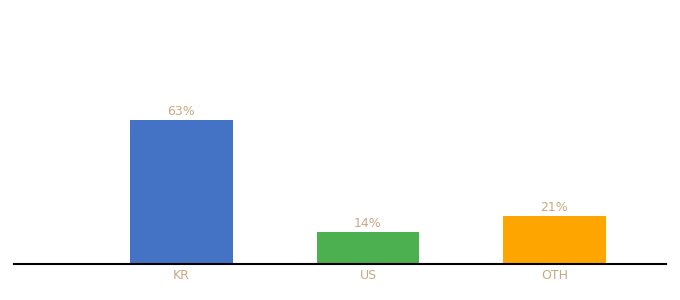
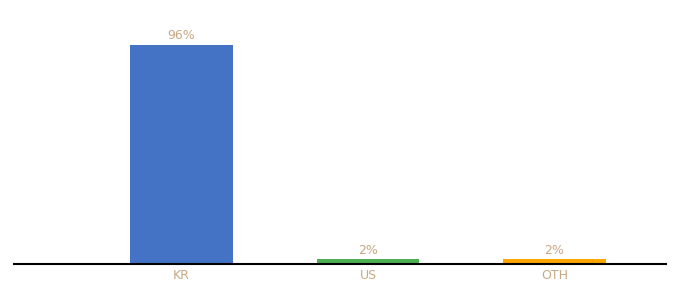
KR: 63% -> 96%
US: 14% -> 2%
OTH: 21% -> 2%
